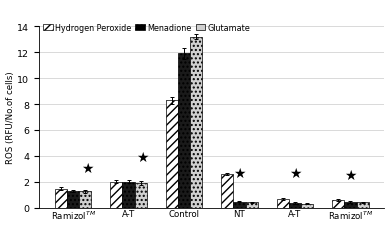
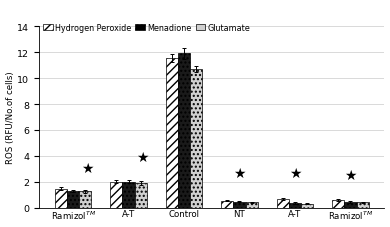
Hydrogen Peroxide/Control: 8.3 -> 11.6
Glutamate/Control: 13.2 -> 10.7
Hydrogen Peroxide/NT: 2.6 -> 0.6
